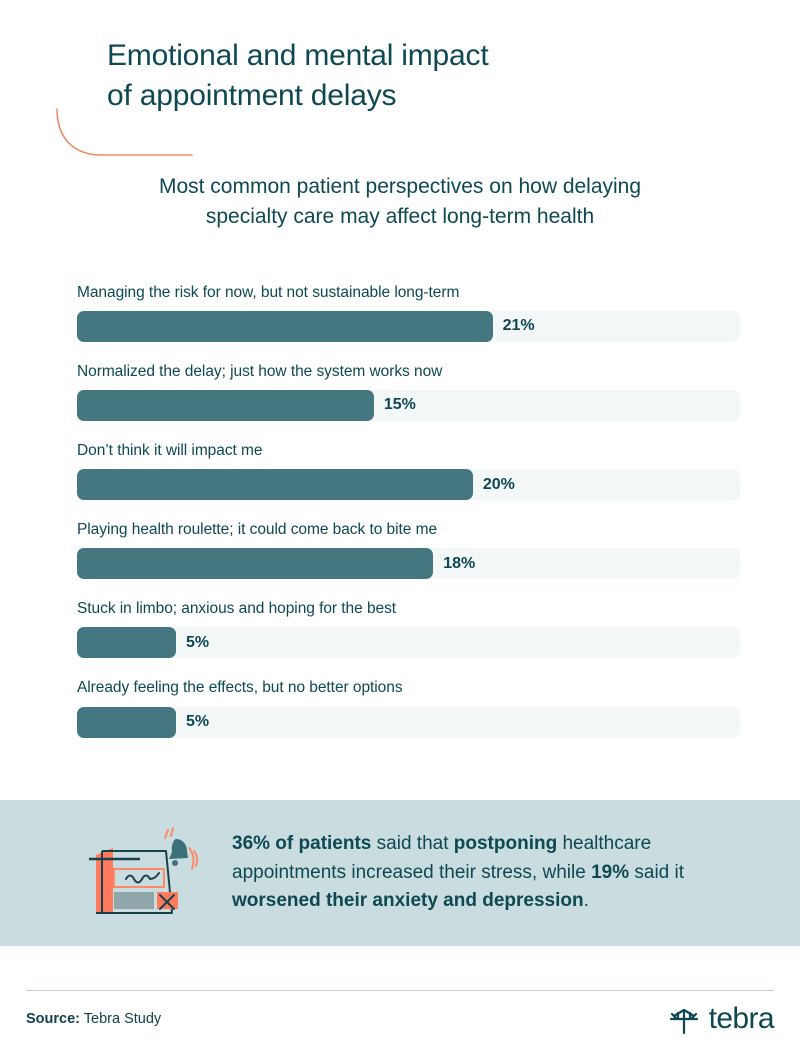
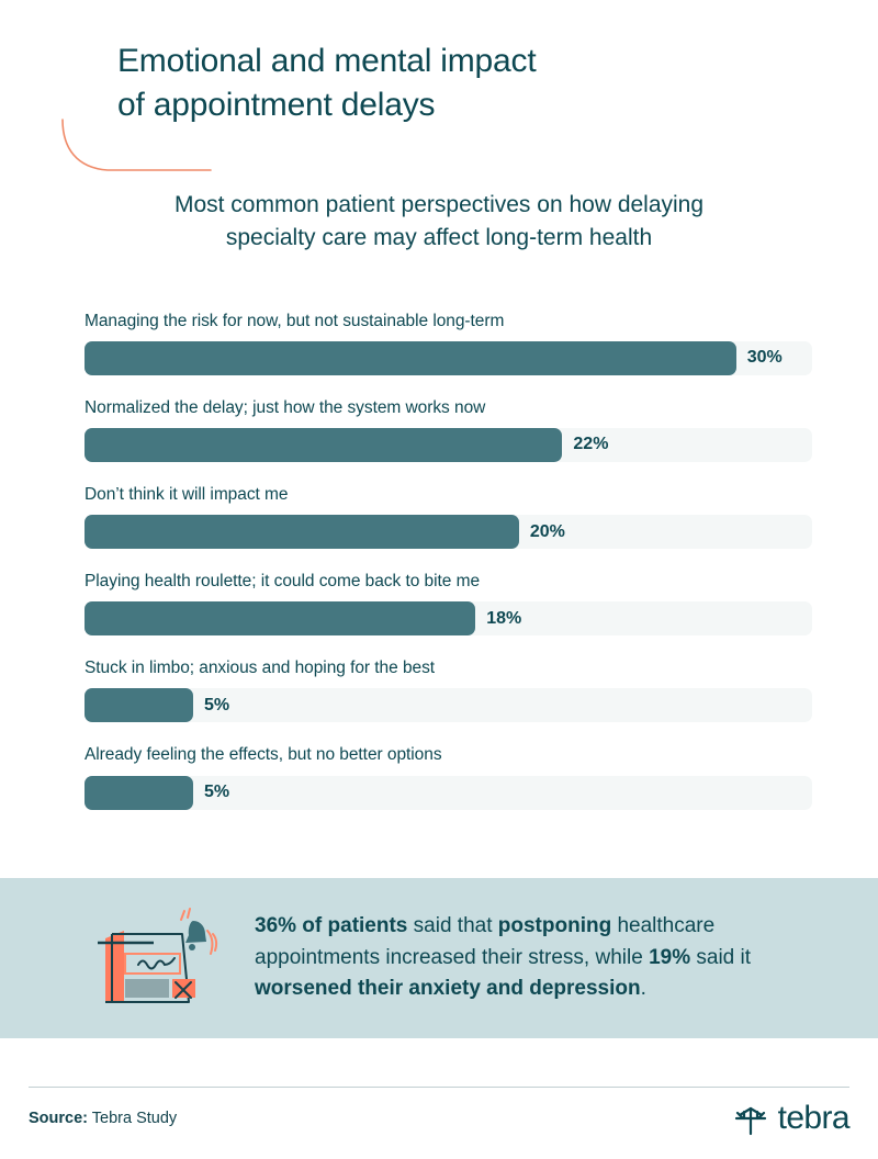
Managing the risk for now, but not sustainable long-term: 21% -> 30%
Normalized the delay; just how the system works now: 15% -> 22%
